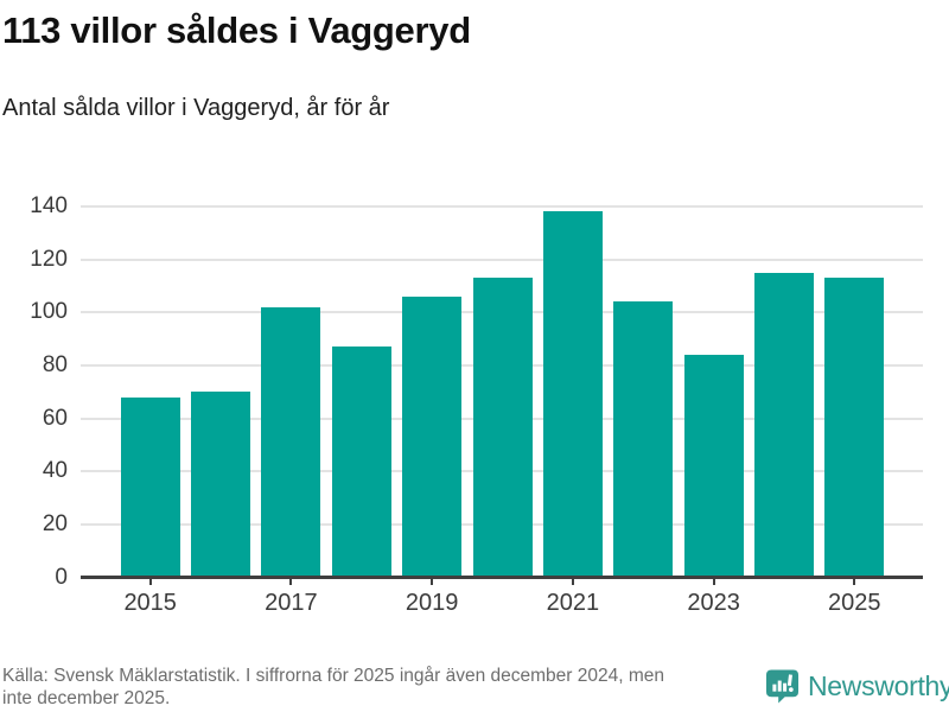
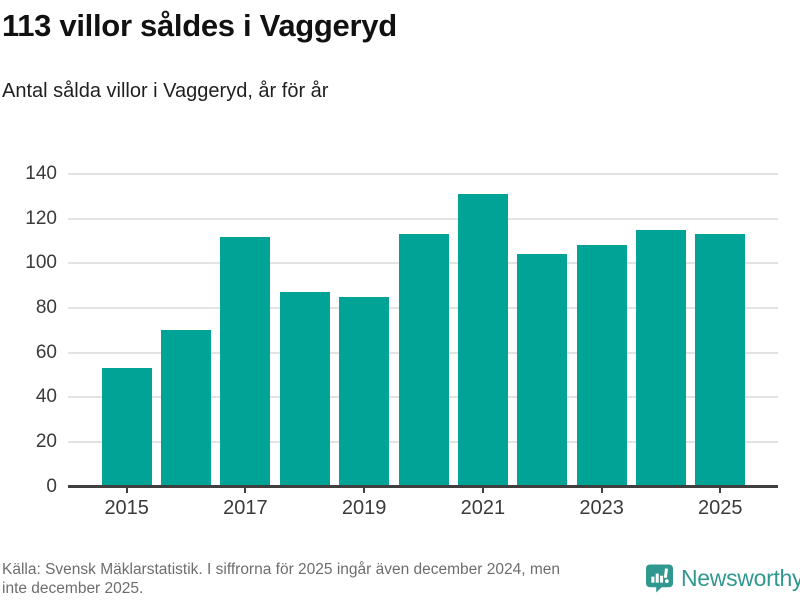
2015: 68 -> 53
2017: 102 -> 112
2019: 106 -> 85
2021: 138 -> 131
2023: 84 -> 108
